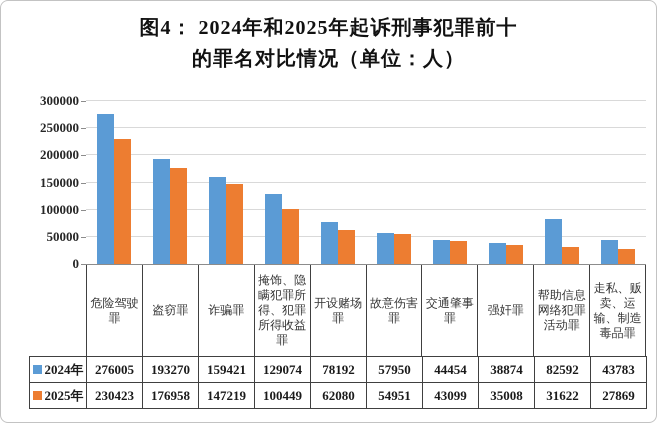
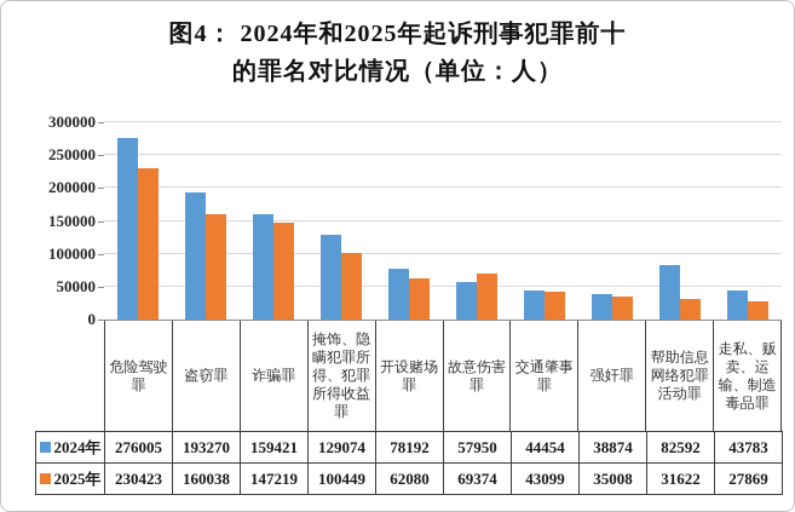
2025年/盗窃罪: 176958 -> 160038
2025年/故意伤害罪: 54951 -> 69374
